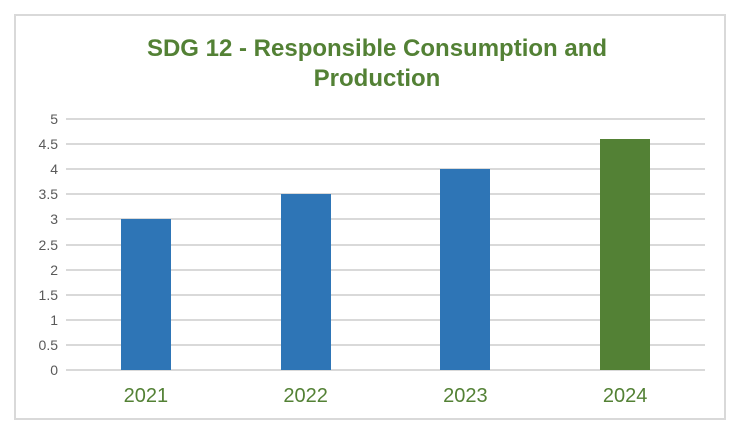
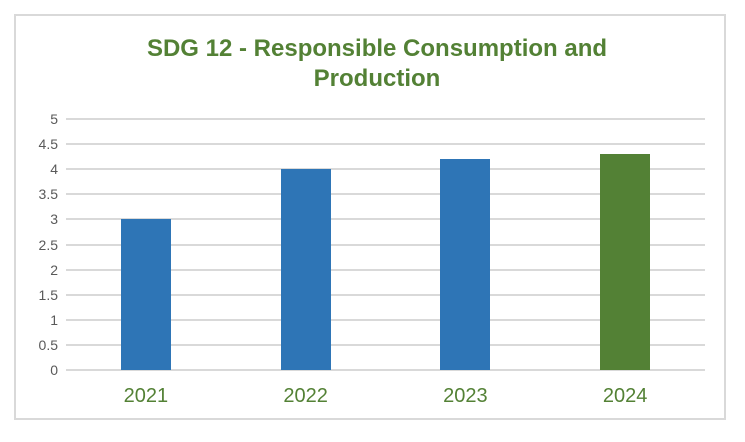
2022: 3.5 -> 4.0
2023: 4.0 -> 4.2
2024: 4.6 -> 4.3
